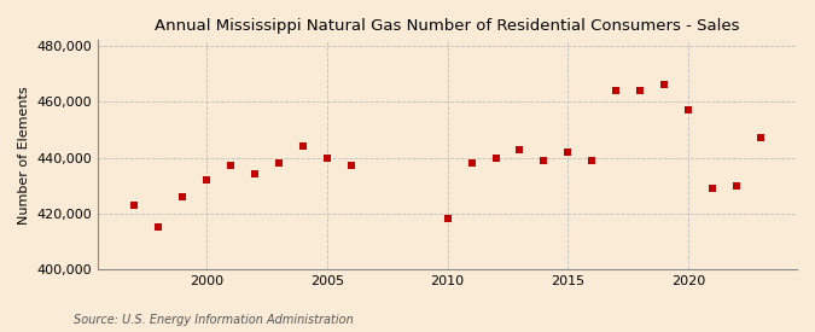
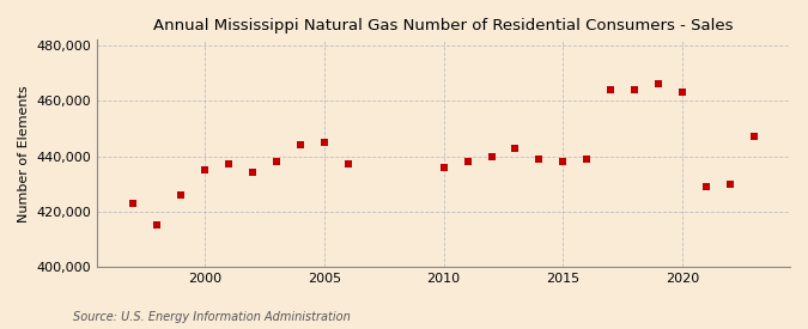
2000: 432,000 -> 435,000
2005: 440,000 -> 445,000
2010: 418,000 -> 436,000
2015: 442,000 -> 438,000
2020: 457,000 -> 463,000
